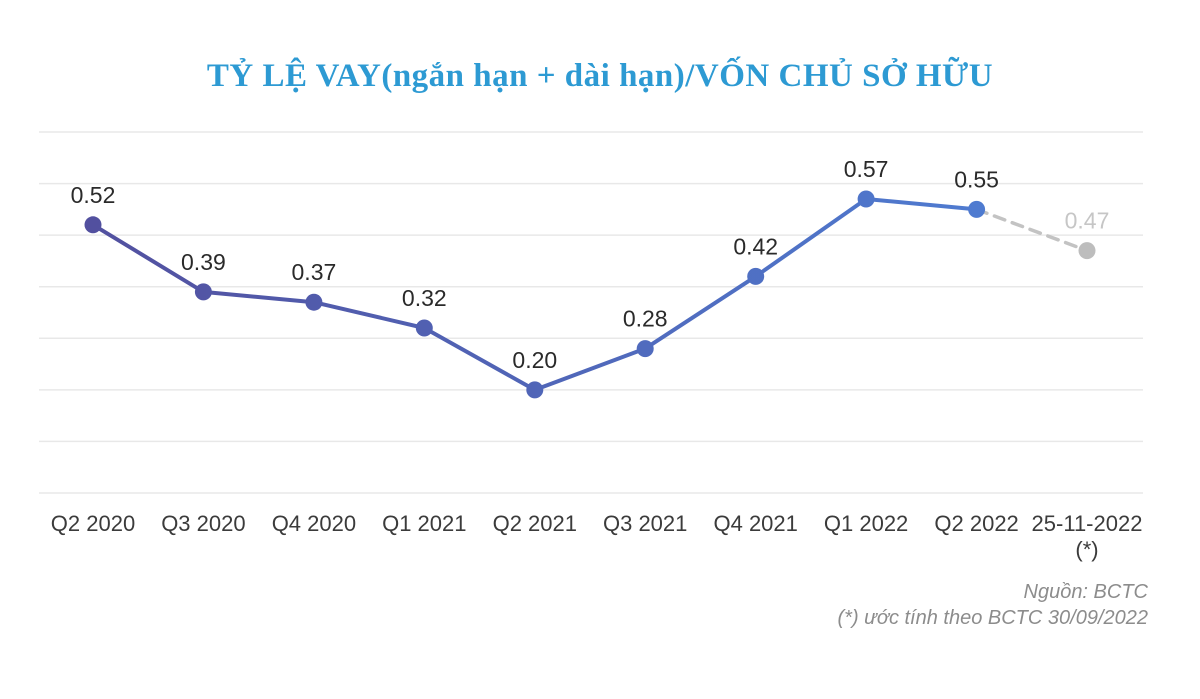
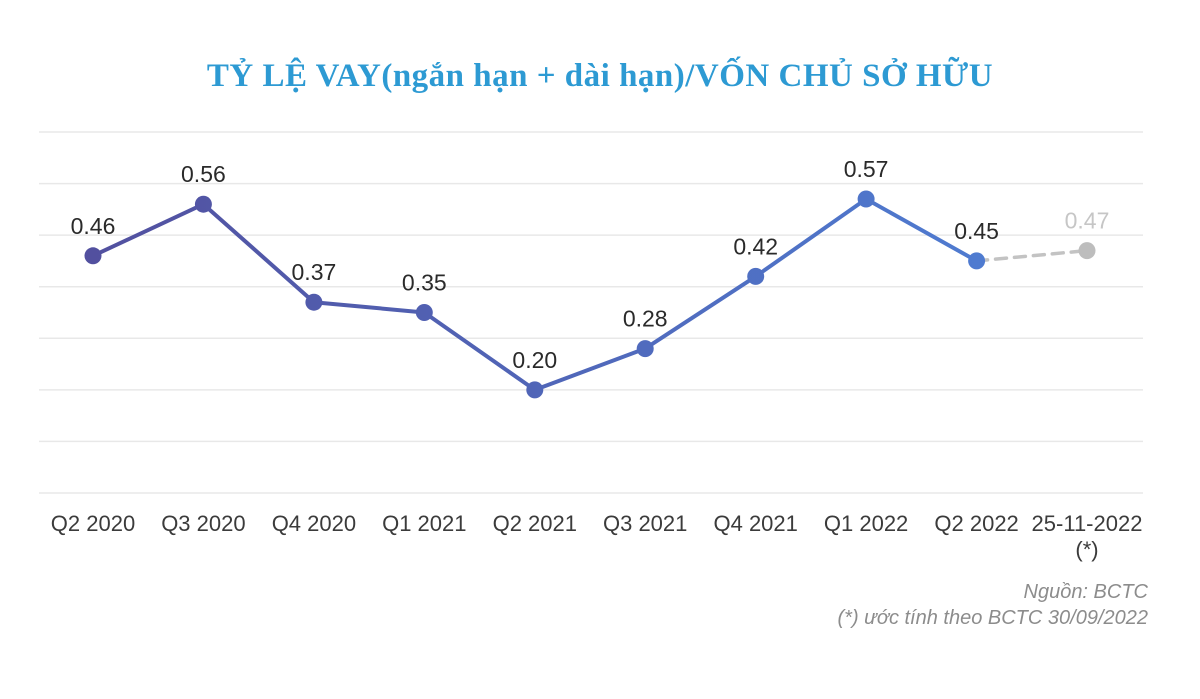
Q2 2020: 0.52 -> 0.46
Q3 2020: 0.39 -> 0.56
Q1 2021: 0.32 -> 0.35
Q2 2022: 0.55 -> 0.45
